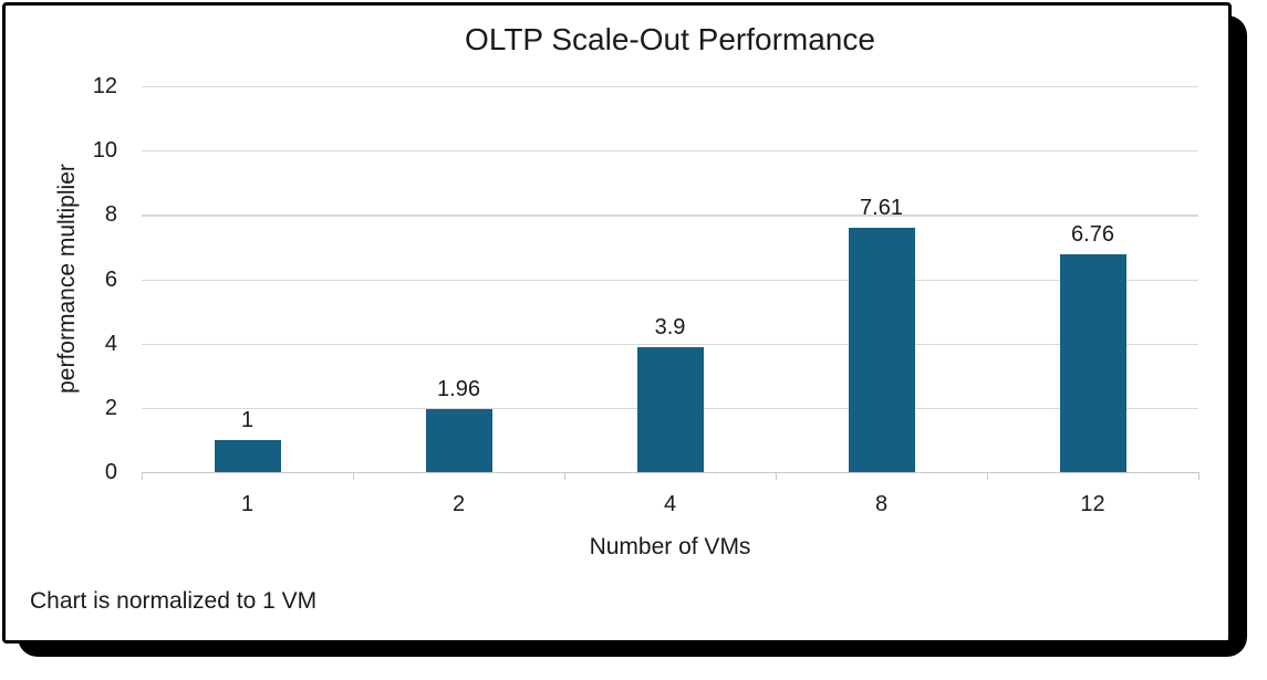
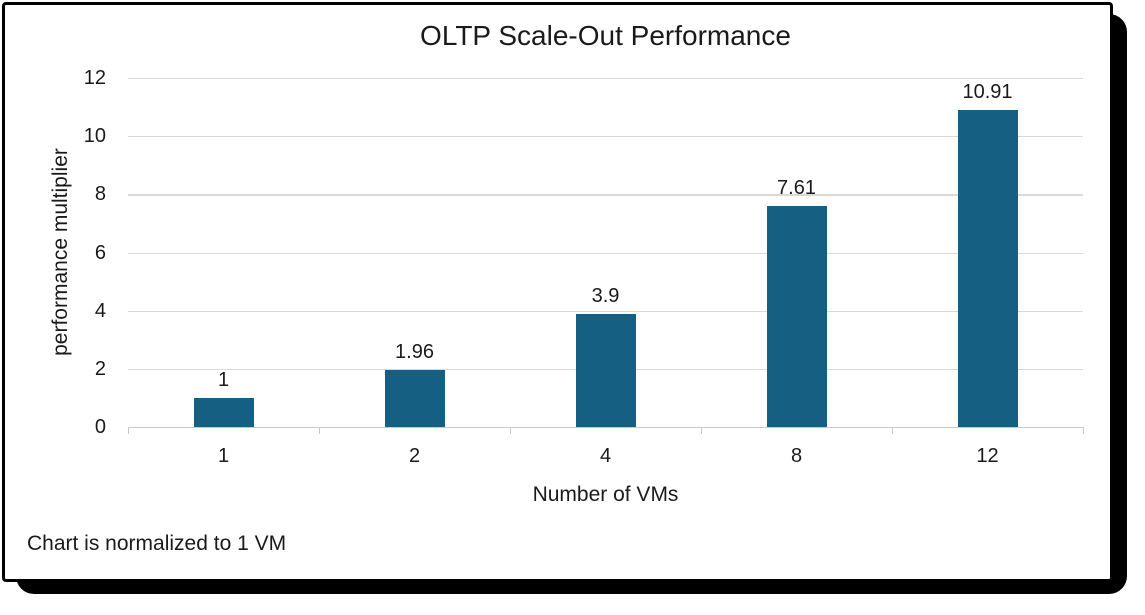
12: 6.76 -> 10.91
